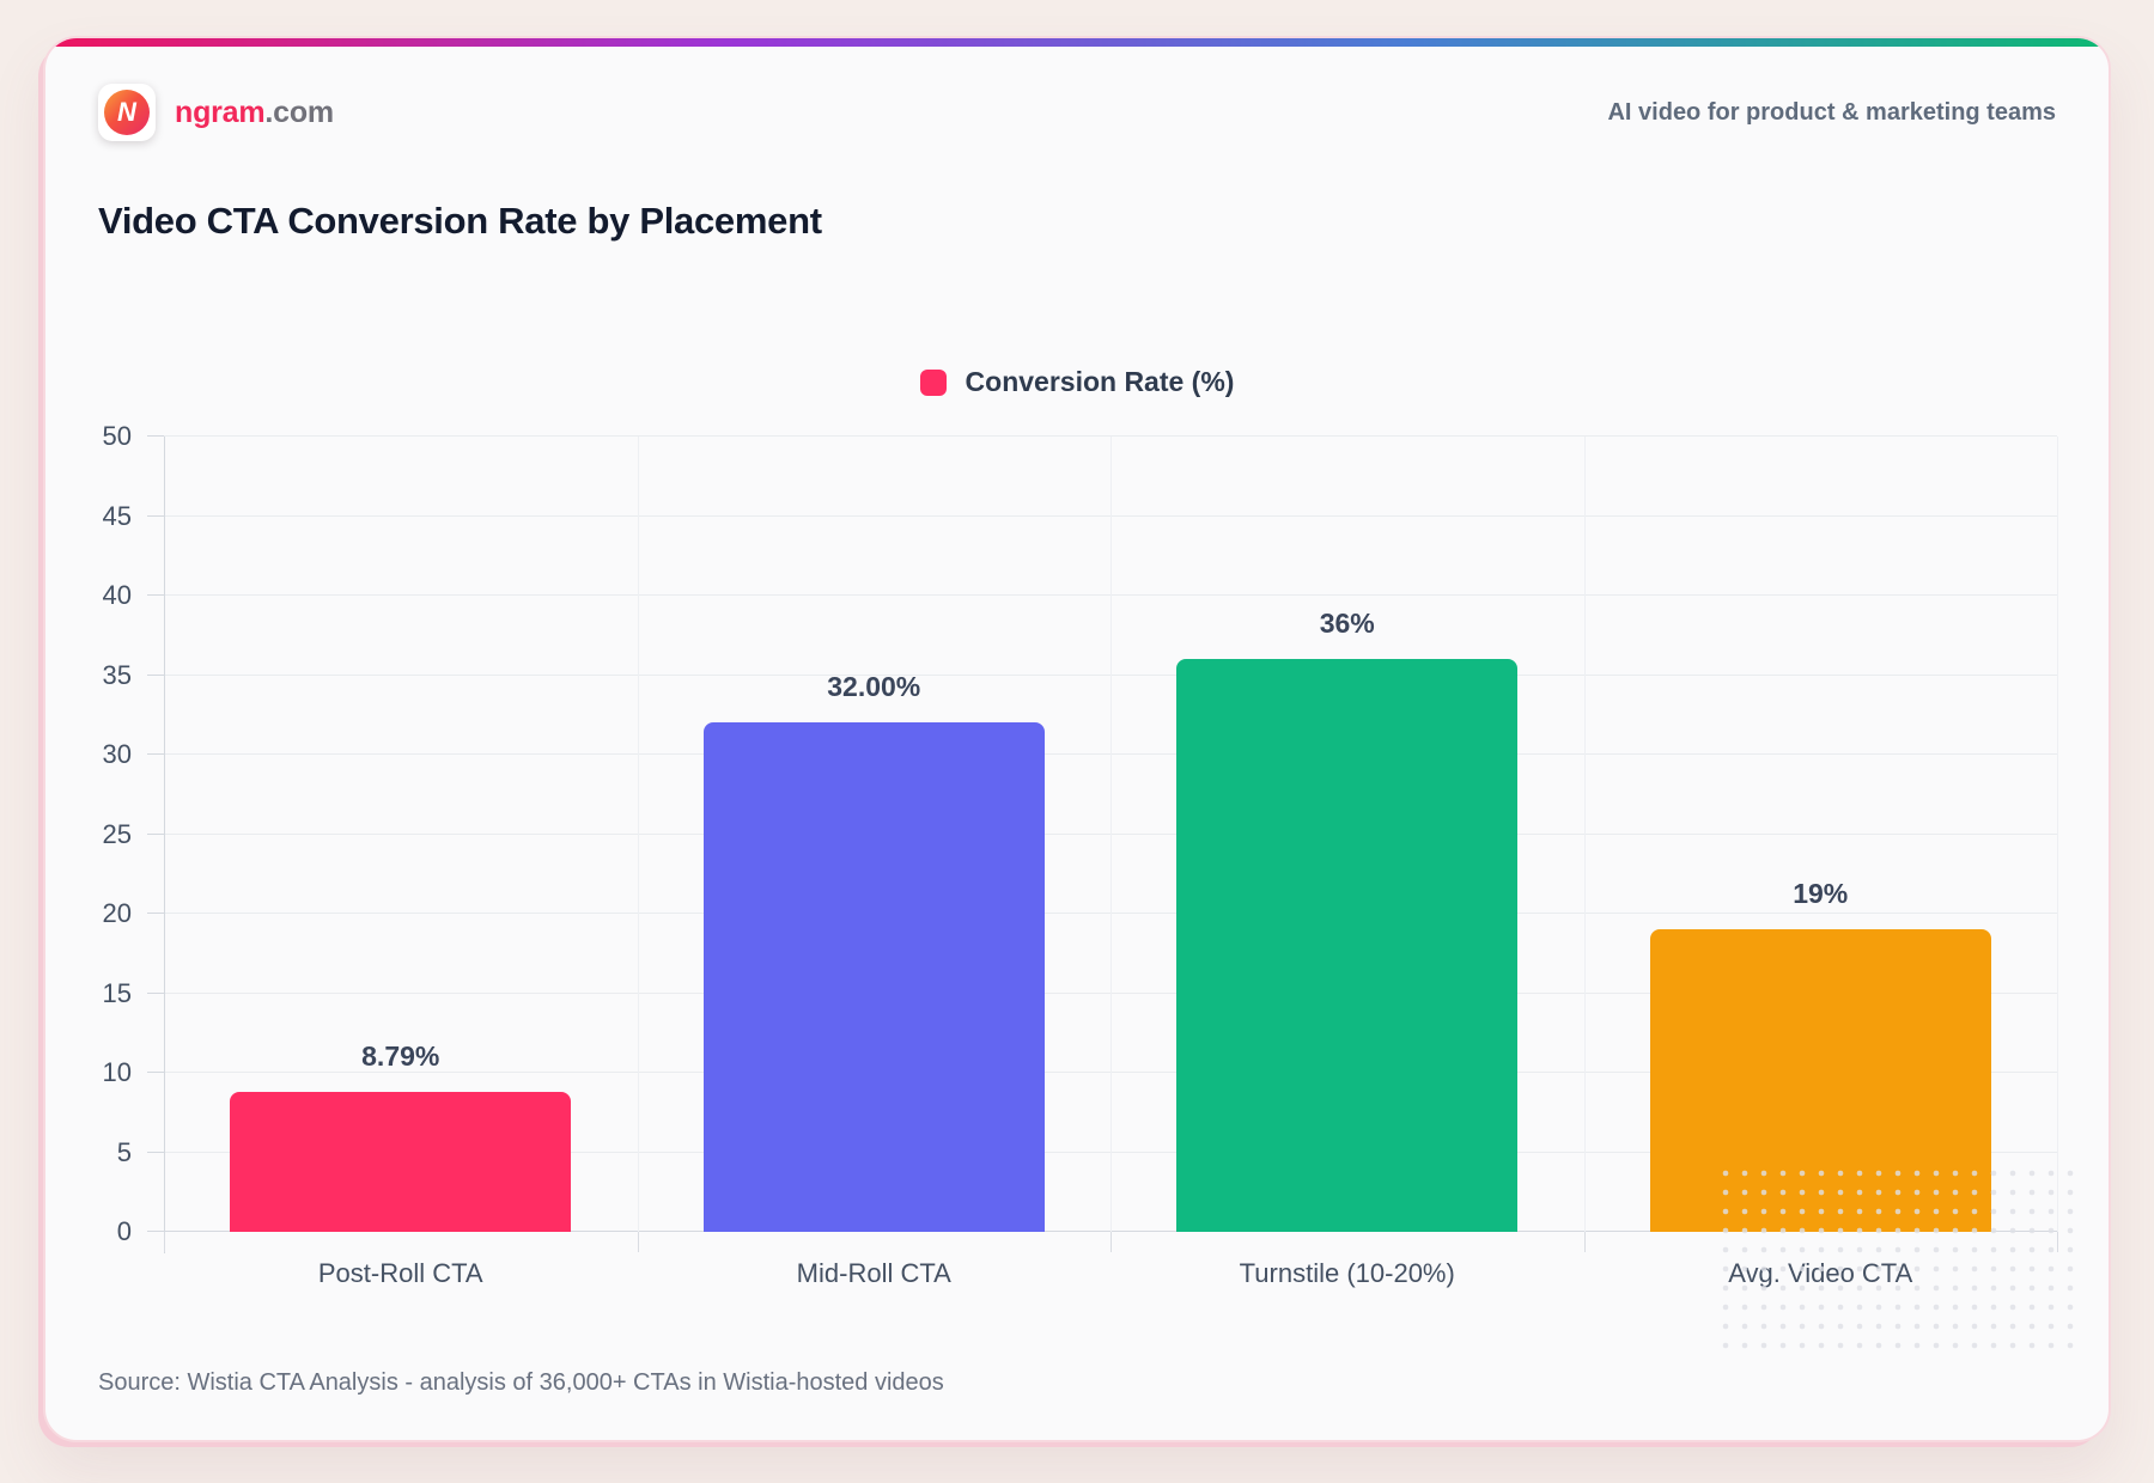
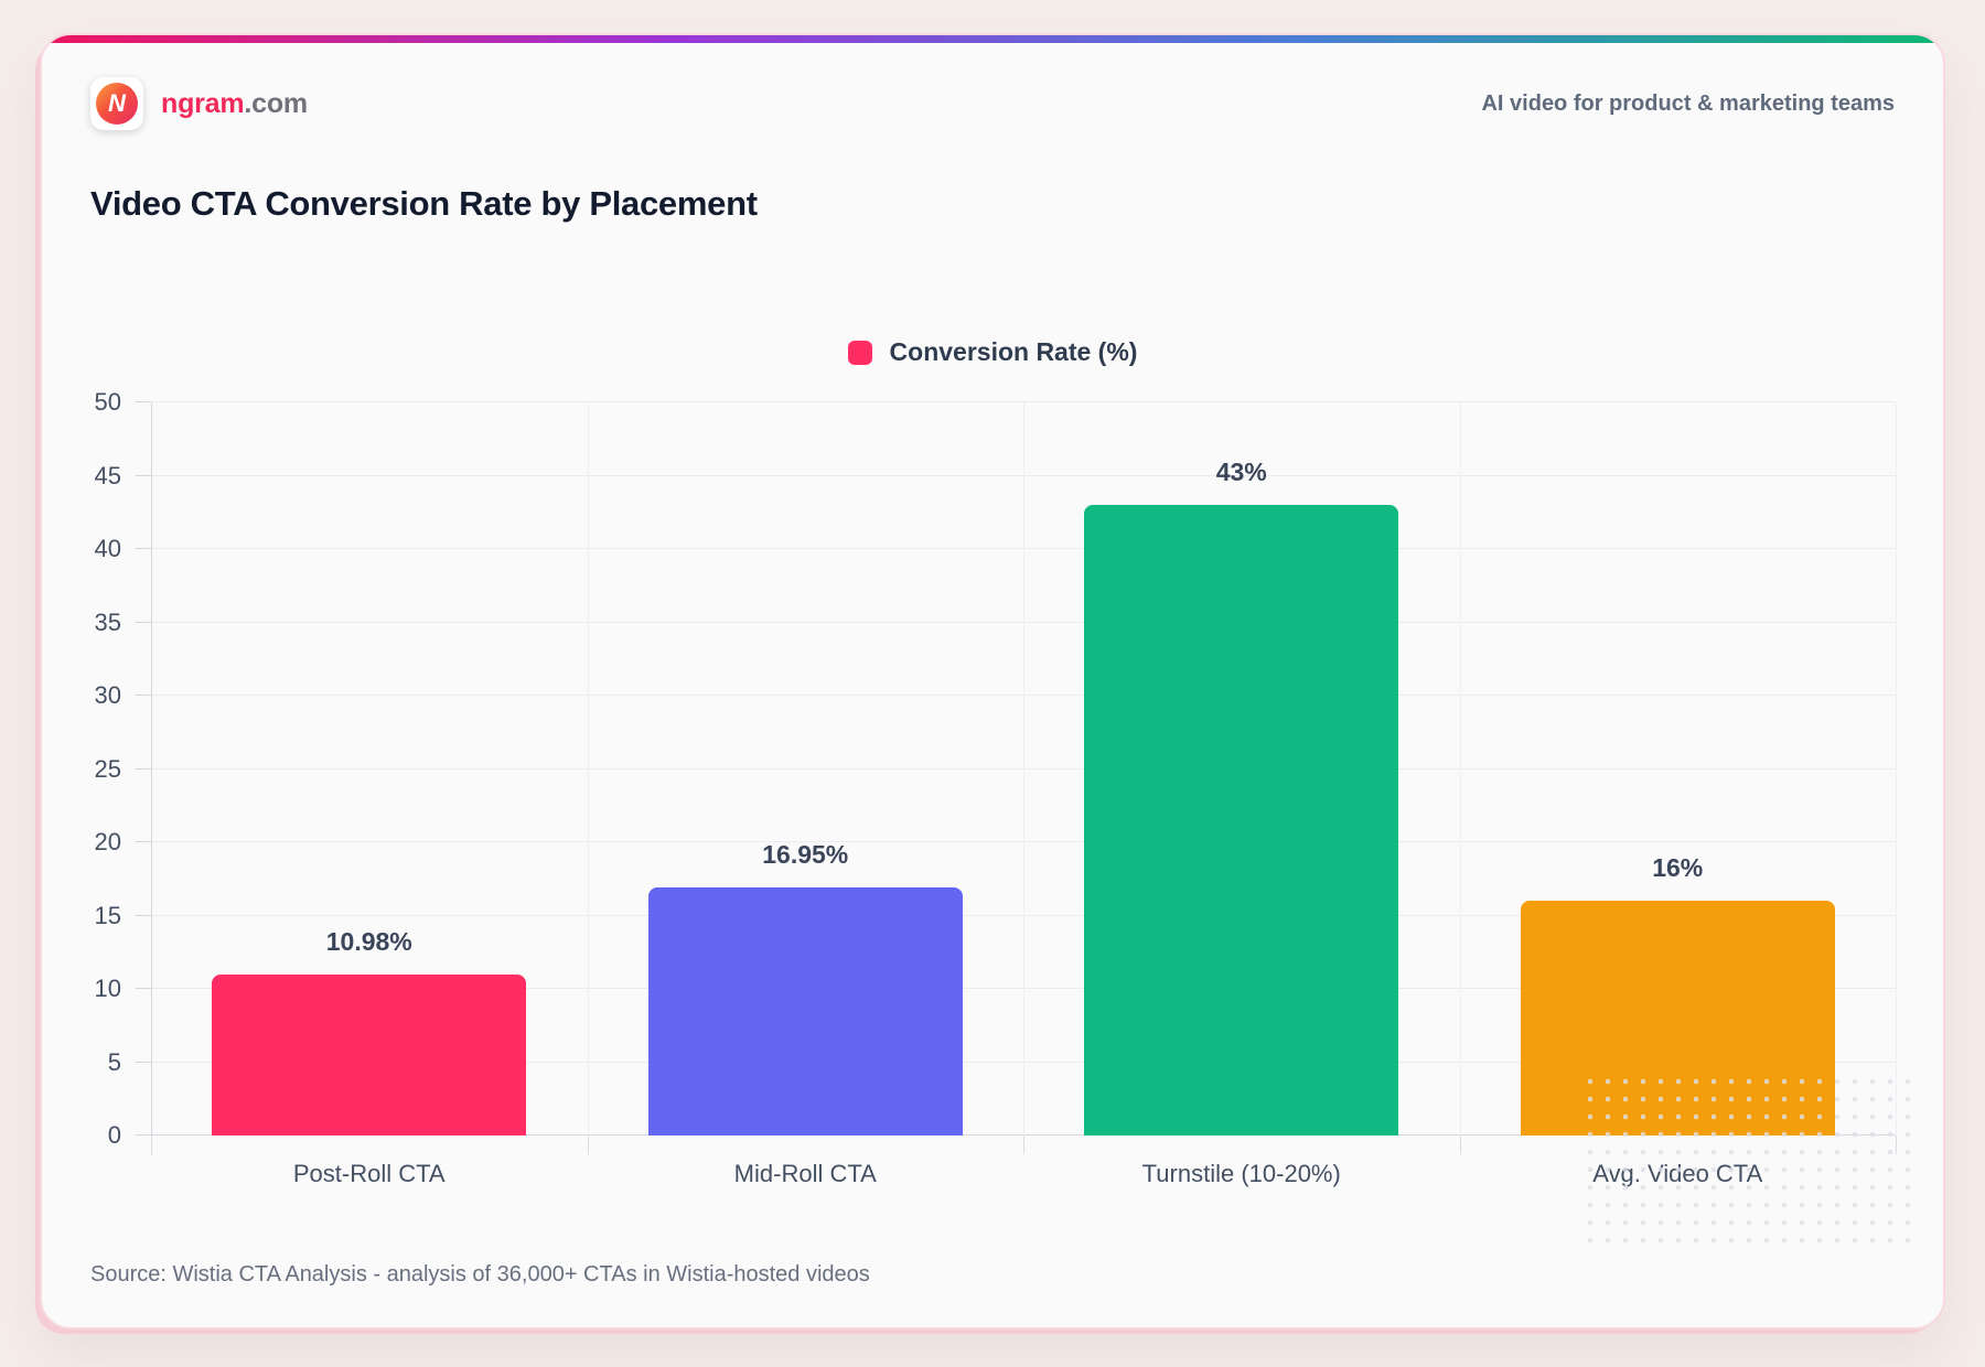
Post-Roll CTA: 8.79% -> 10.98%
Mid-Roll CTA: 32.00% -> 16.95%
Turnstile (10-20%): 36% -> 43%
Avg. Video CTA: 19% -> 16%
